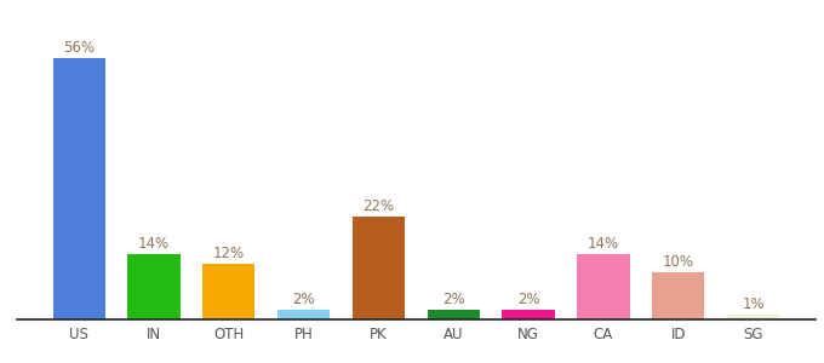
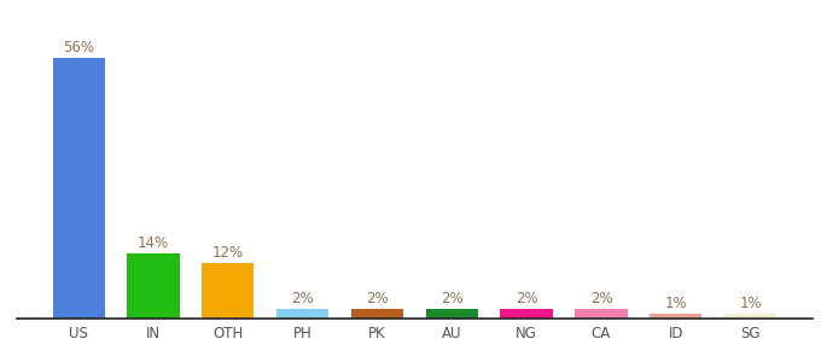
PK: 22% -> 2%
CA: 14% -> 2%
ID: 10% -> 1%
